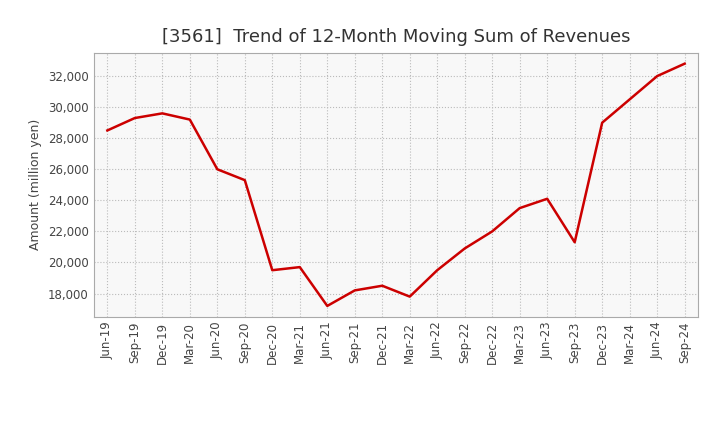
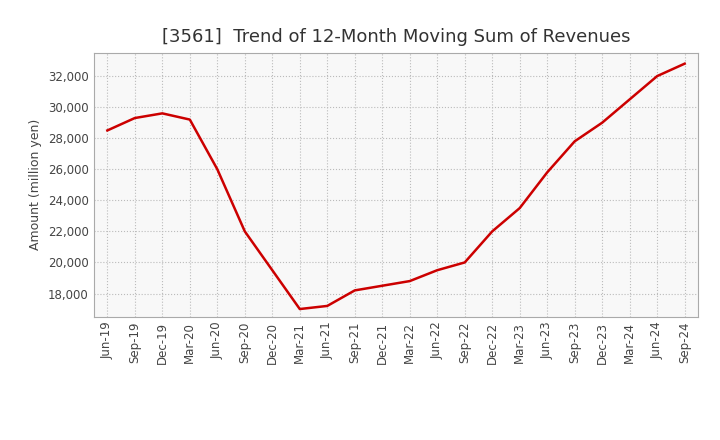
Sep-20: 25,300 -> 22,000
Mar-21: 19,700 -> 17,000
Mar-22: 17,800 -> 18,800
Sep-22: 20,900 -> 20,000
Jun-23: 24,100 -> 25,800
Sep-23: 21,300 -> 27,800
